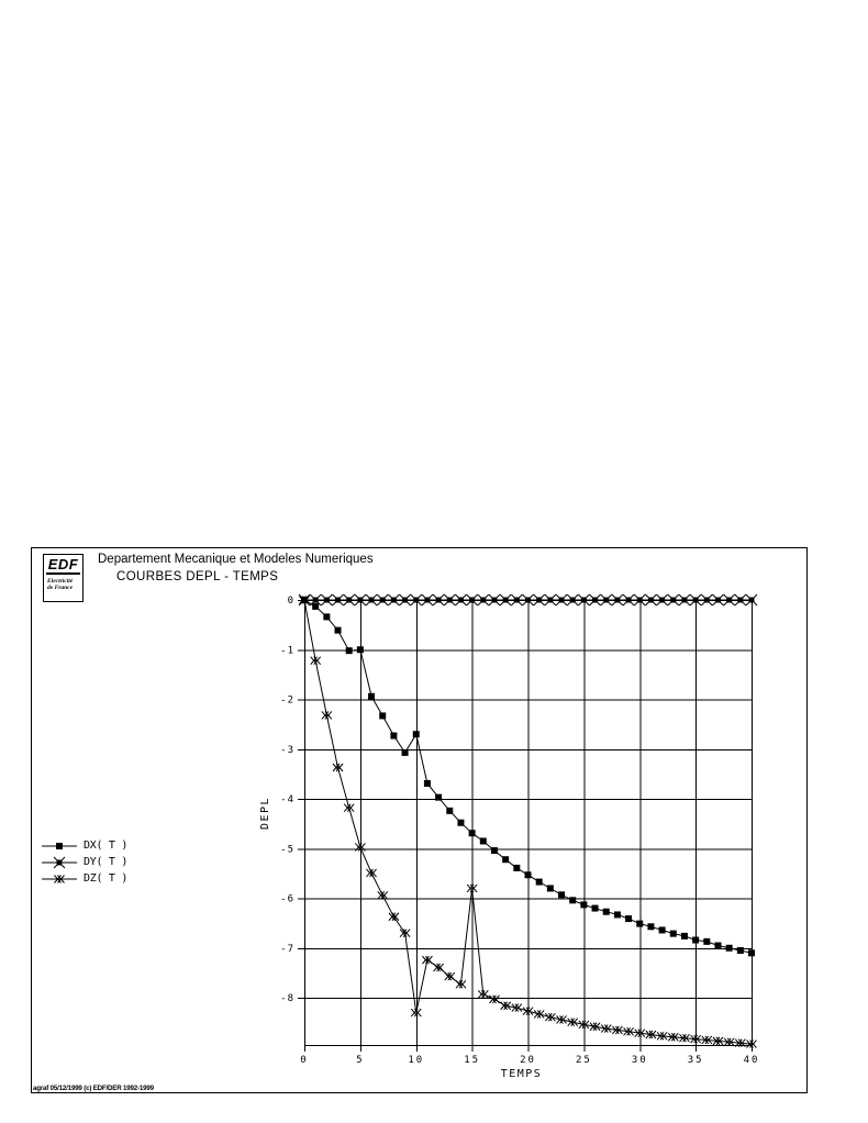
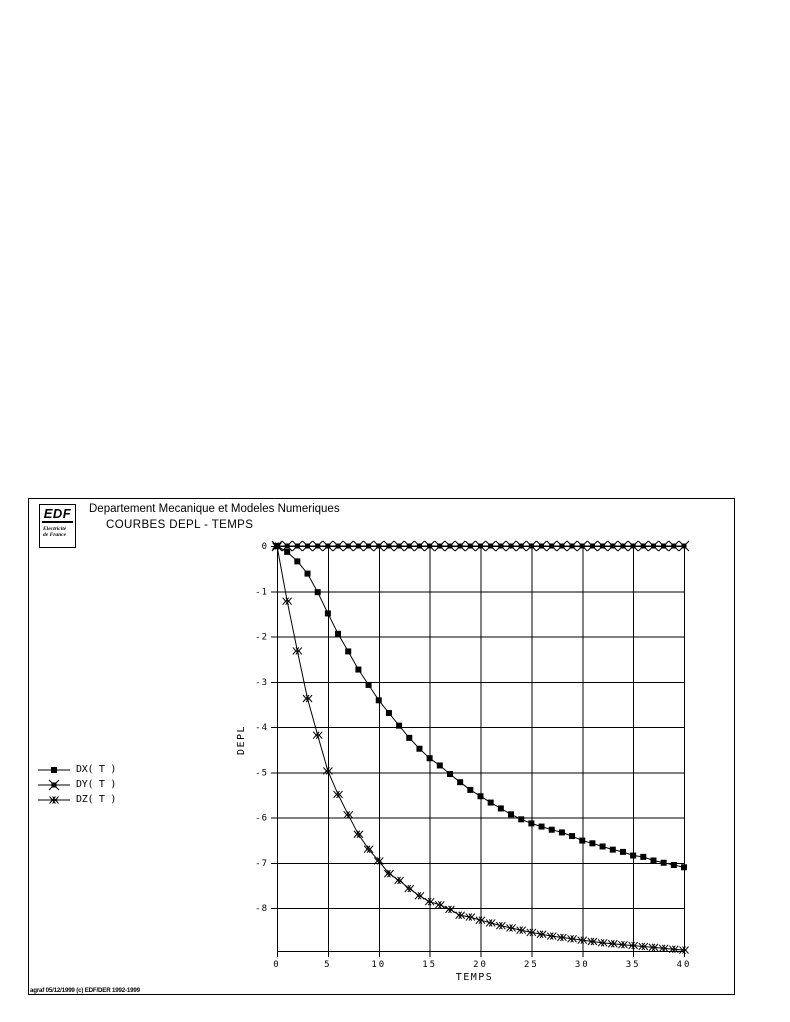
DX( T )/5: -1.0 -> -1.5
DX( T )/10: -2.7 -> -3.4
DZ( T )/10: -8.3 -> -7.0
DZ( T )/15: -5.8 -> -7.9
